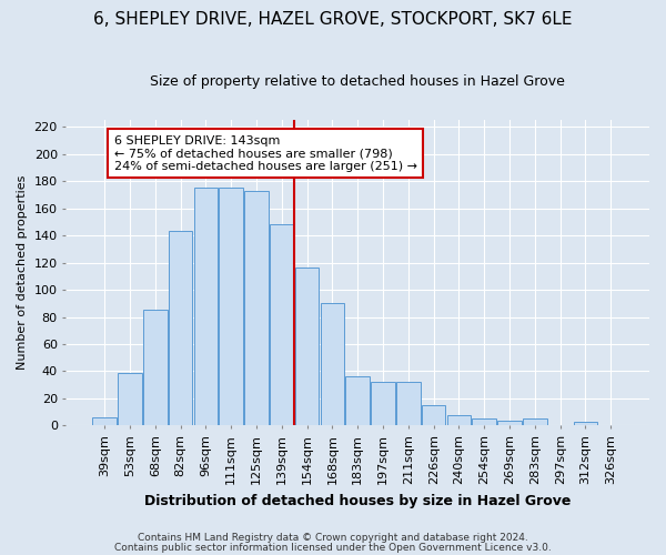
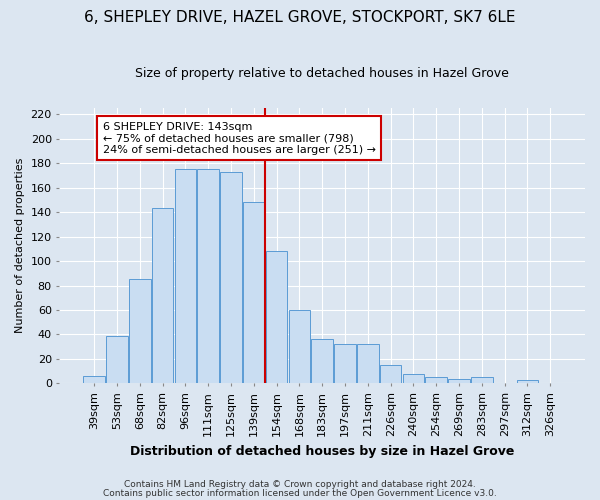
154sqm: 116 -> 108
168sqm: 90 -> 60
